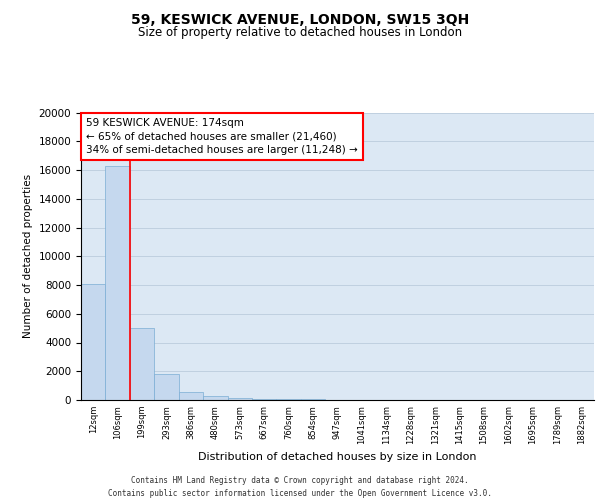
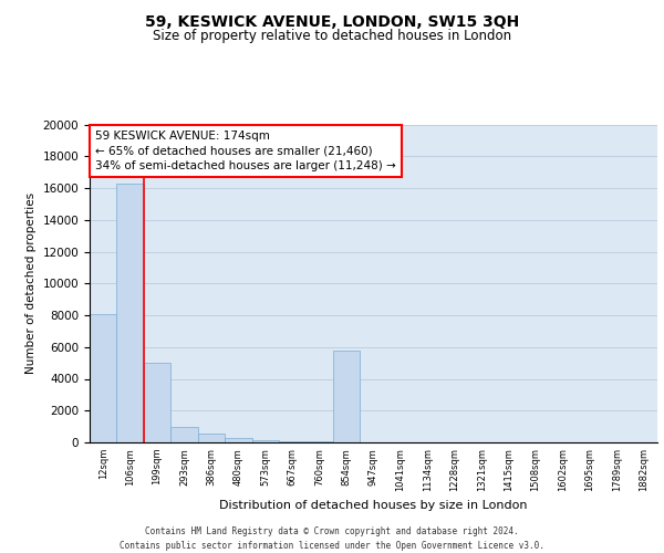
293sqm: 1800 -> 1000
854sqm: 0 -> 5800
